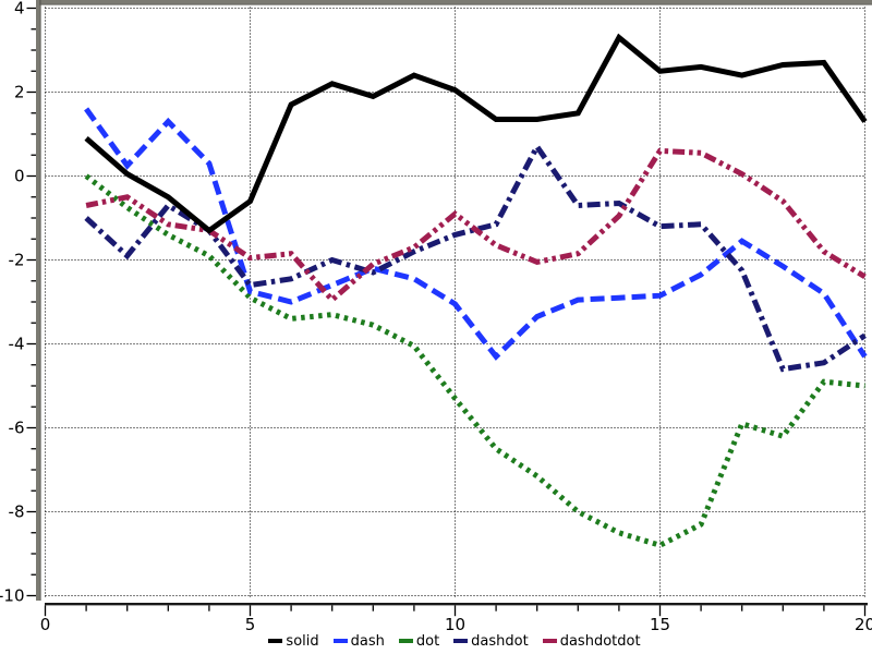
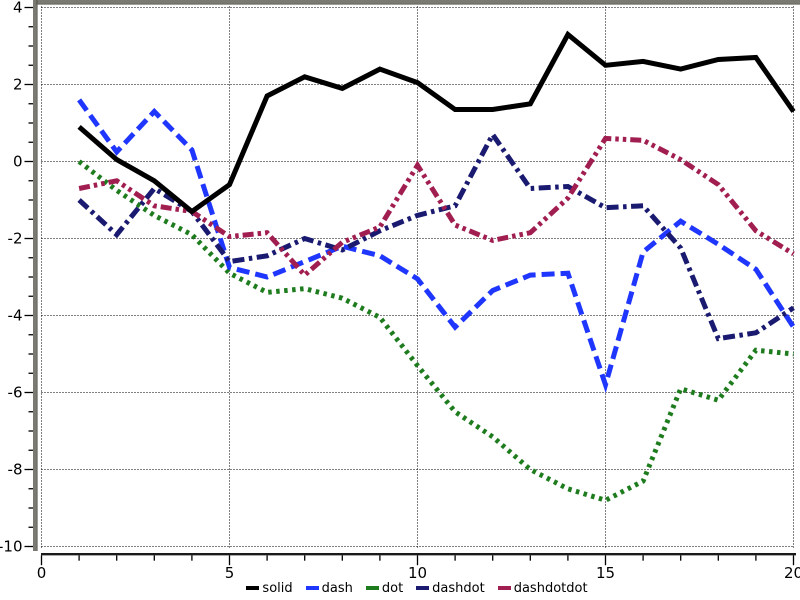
dashdotdot/10: -0.9 -> -0.1
dash/15: -2.9 -> -5.8
